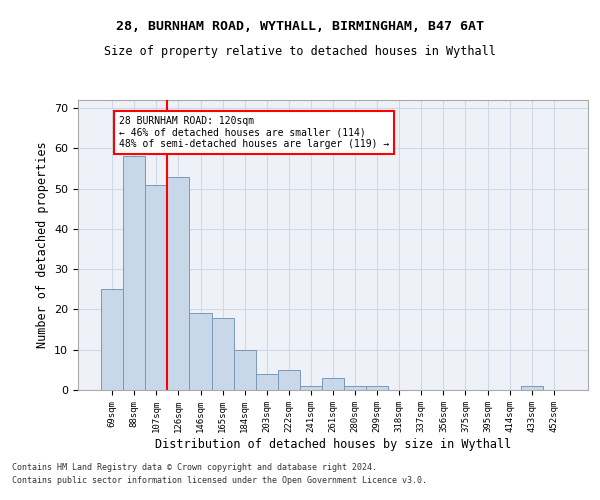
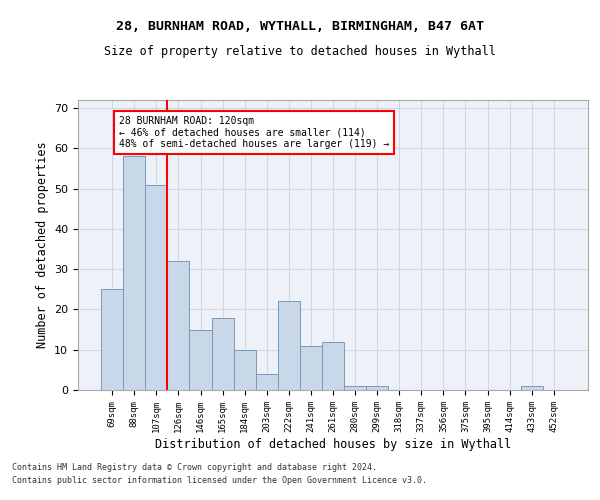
126sqm: 53 -> 32
146sqm: 19 -> 15
222sqm: 5 -> 22
241sqm: 1 -> 11
261sqm: 3 -> 12
